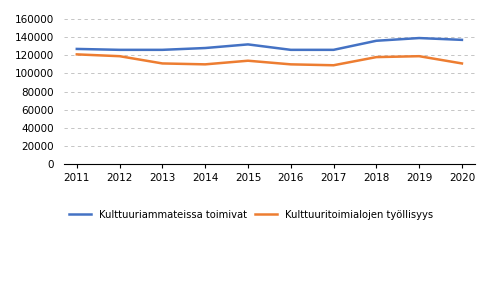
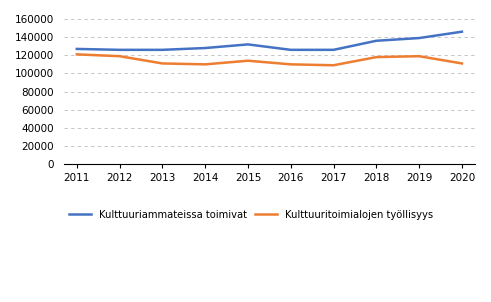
Kulttuuriammateissa toimivat/2020: 137000 -> 146000
